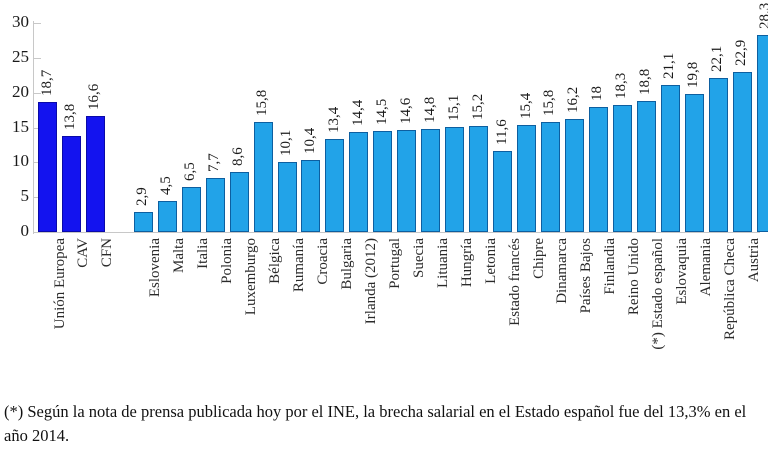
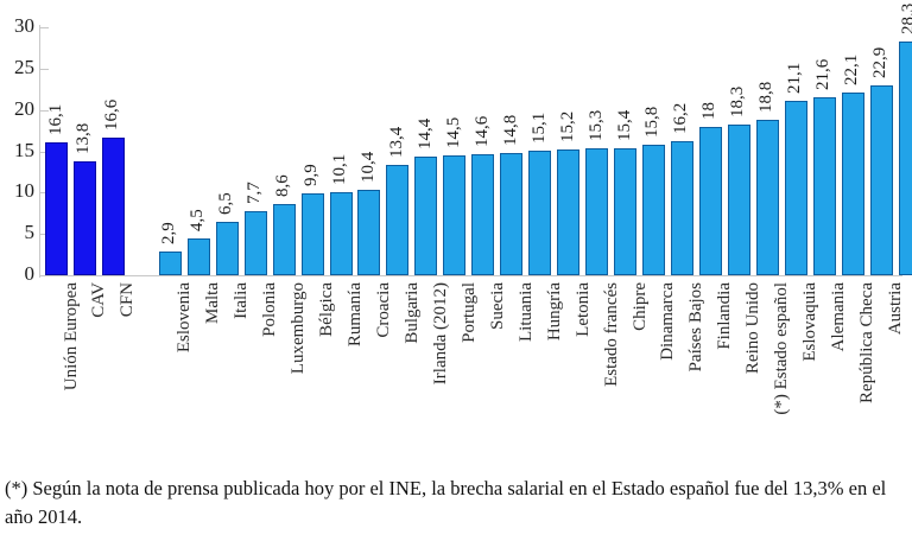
Unión Europea: 18,7 -> 16,1
Bélgica: 15,8 -> 9,9
Estado francés: 11,6 -> 15,3
Alemania: 19,8 -> 21,6
